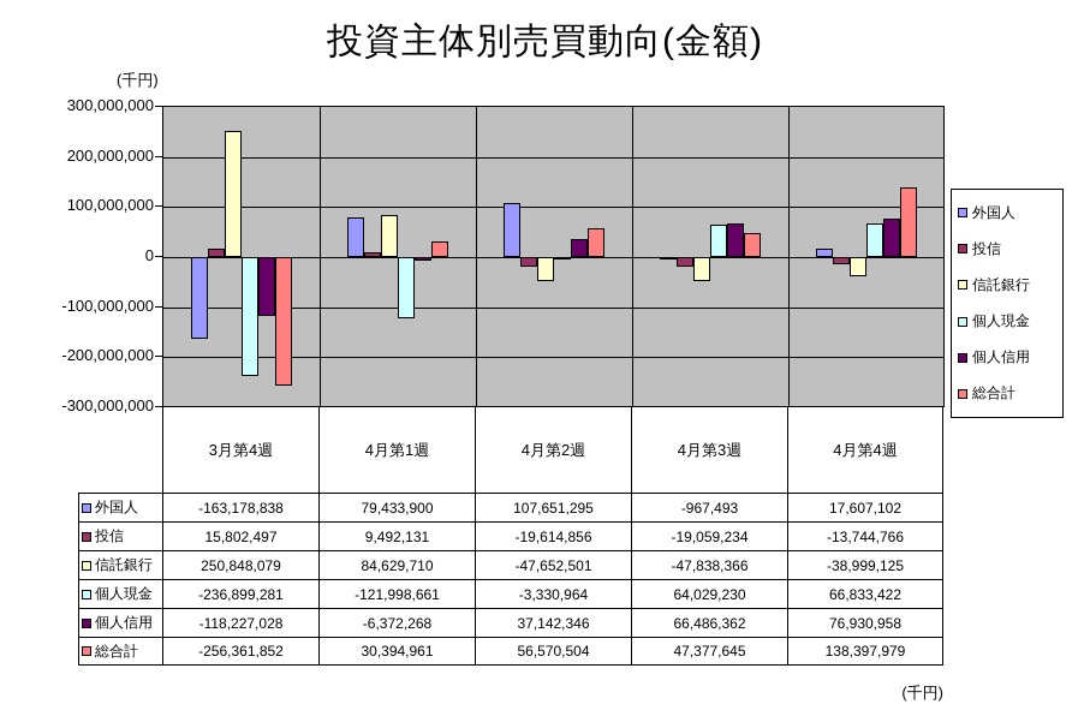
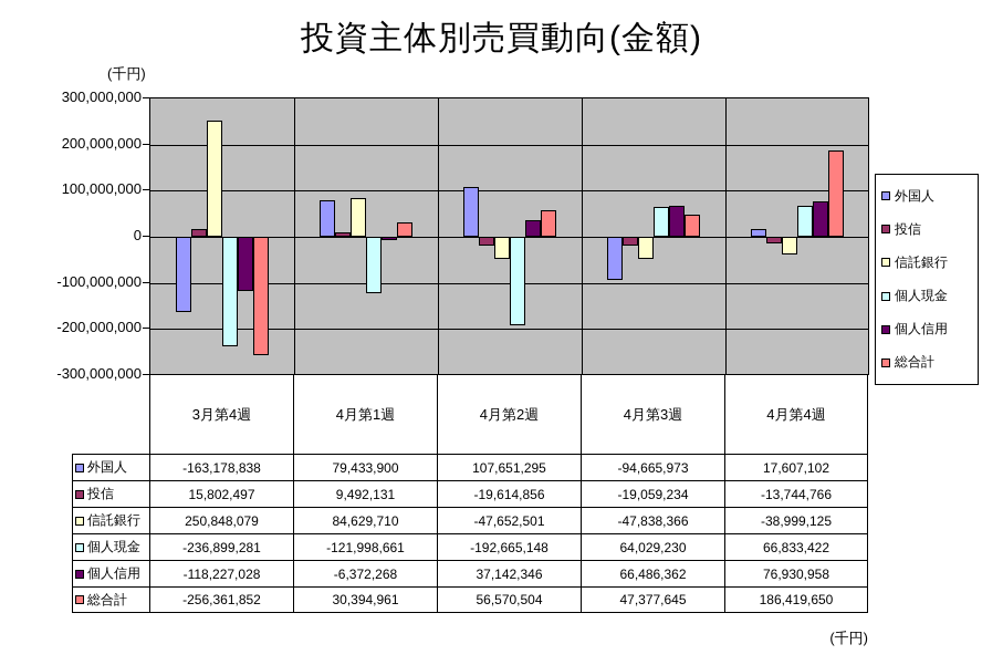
個人現金/4月第2週: -3,330,964 -> -192,665,148
外国人/4月第3週: -967,493 -> -94,665,973
総合計/4月第4週: 138,397,979 -> 186,419,650
